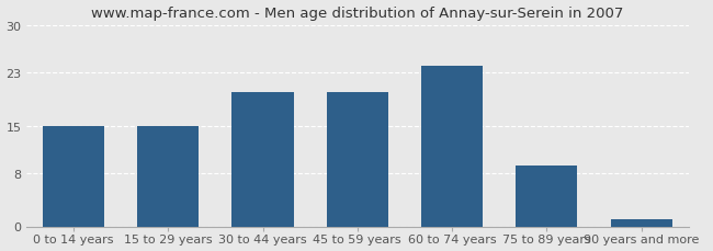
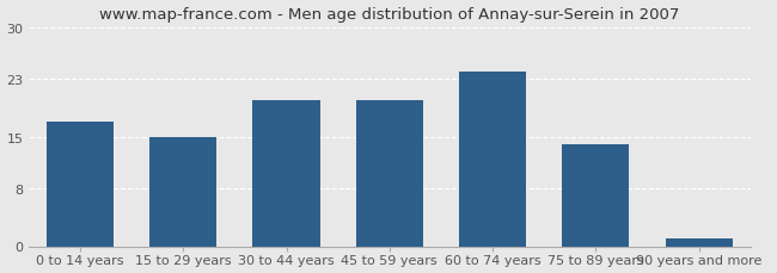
0 to 14 years: 15 -> 17
75 to 89 years: 9 -> 14
